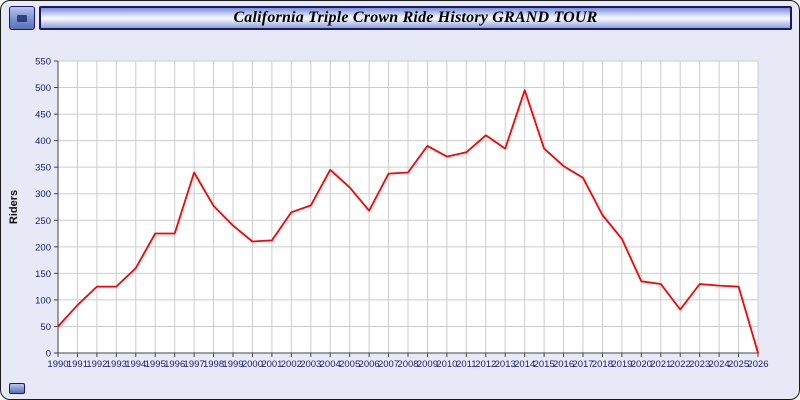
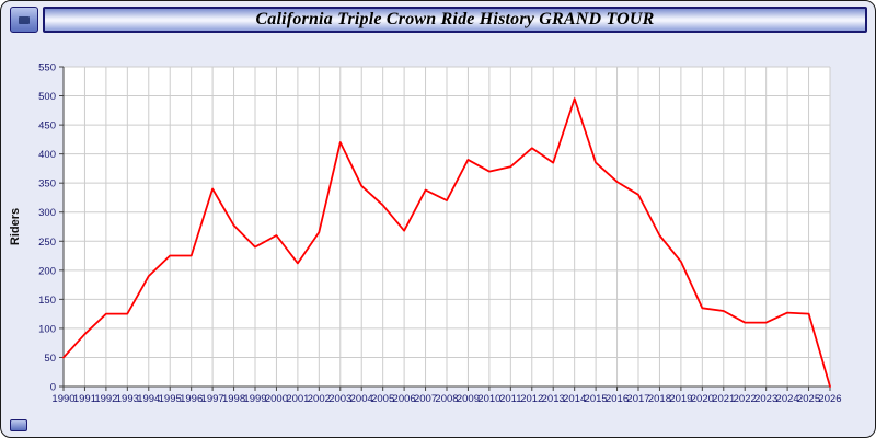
1994: 160 -> 190
2000: 210 -> 260
2003: 280 -> 420
2008: 340 -> 320
2022: 80 -> 110
2023: 130 -> 110
